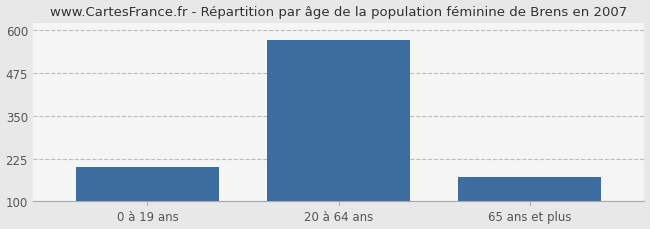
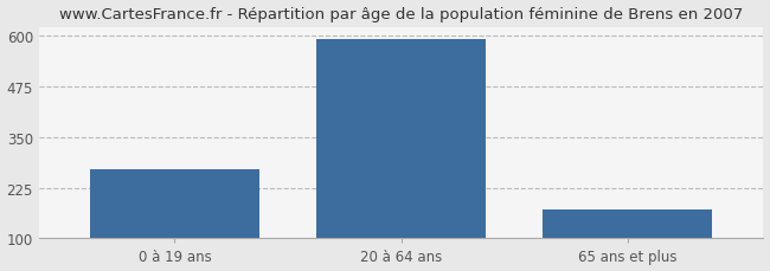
0 à 19 ans: 200 -> 270
20 à 64 ans: 570 -> 590
